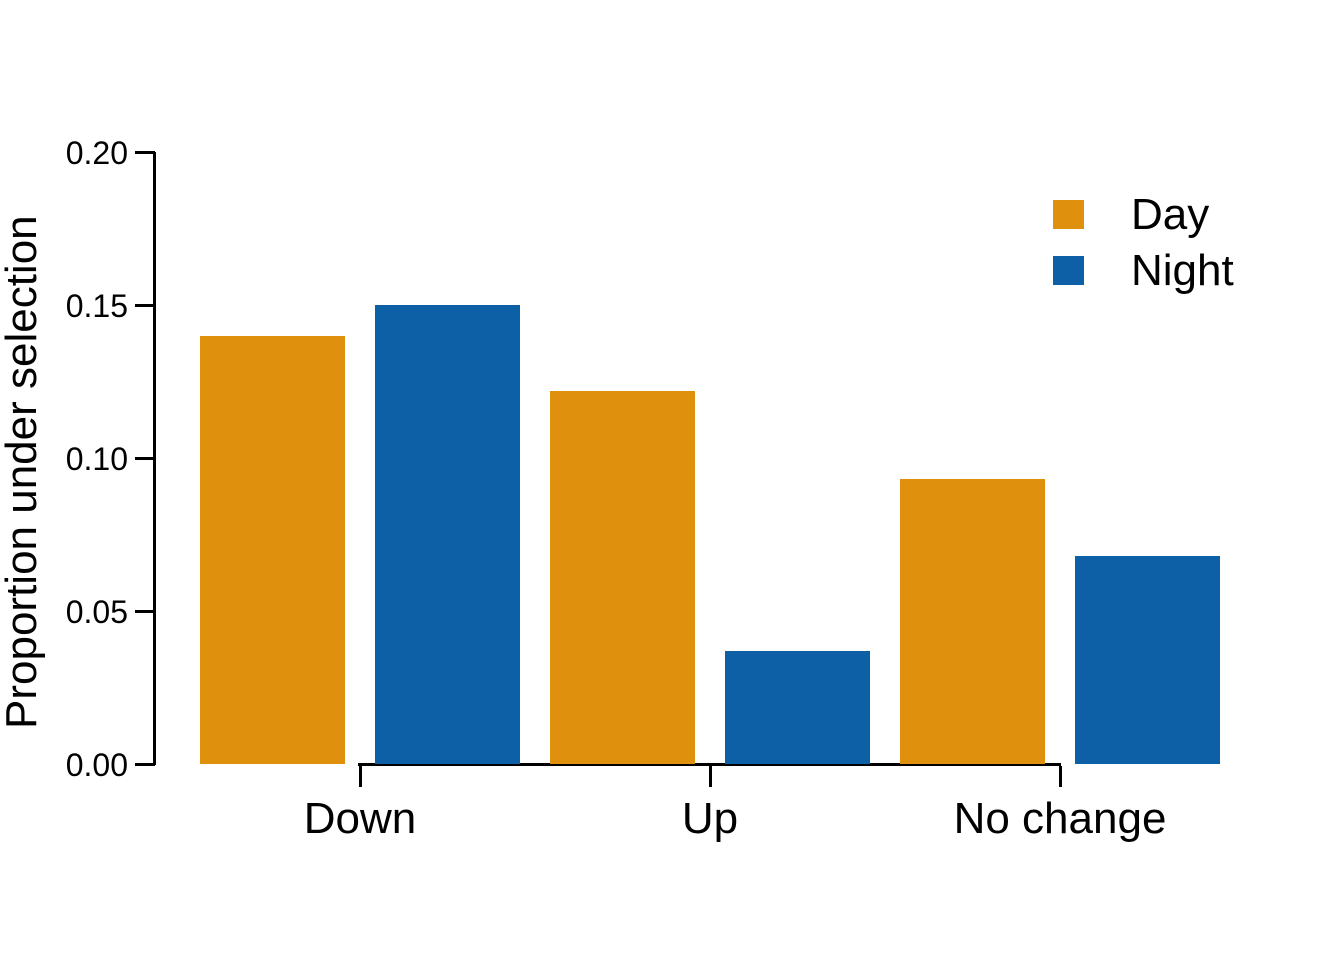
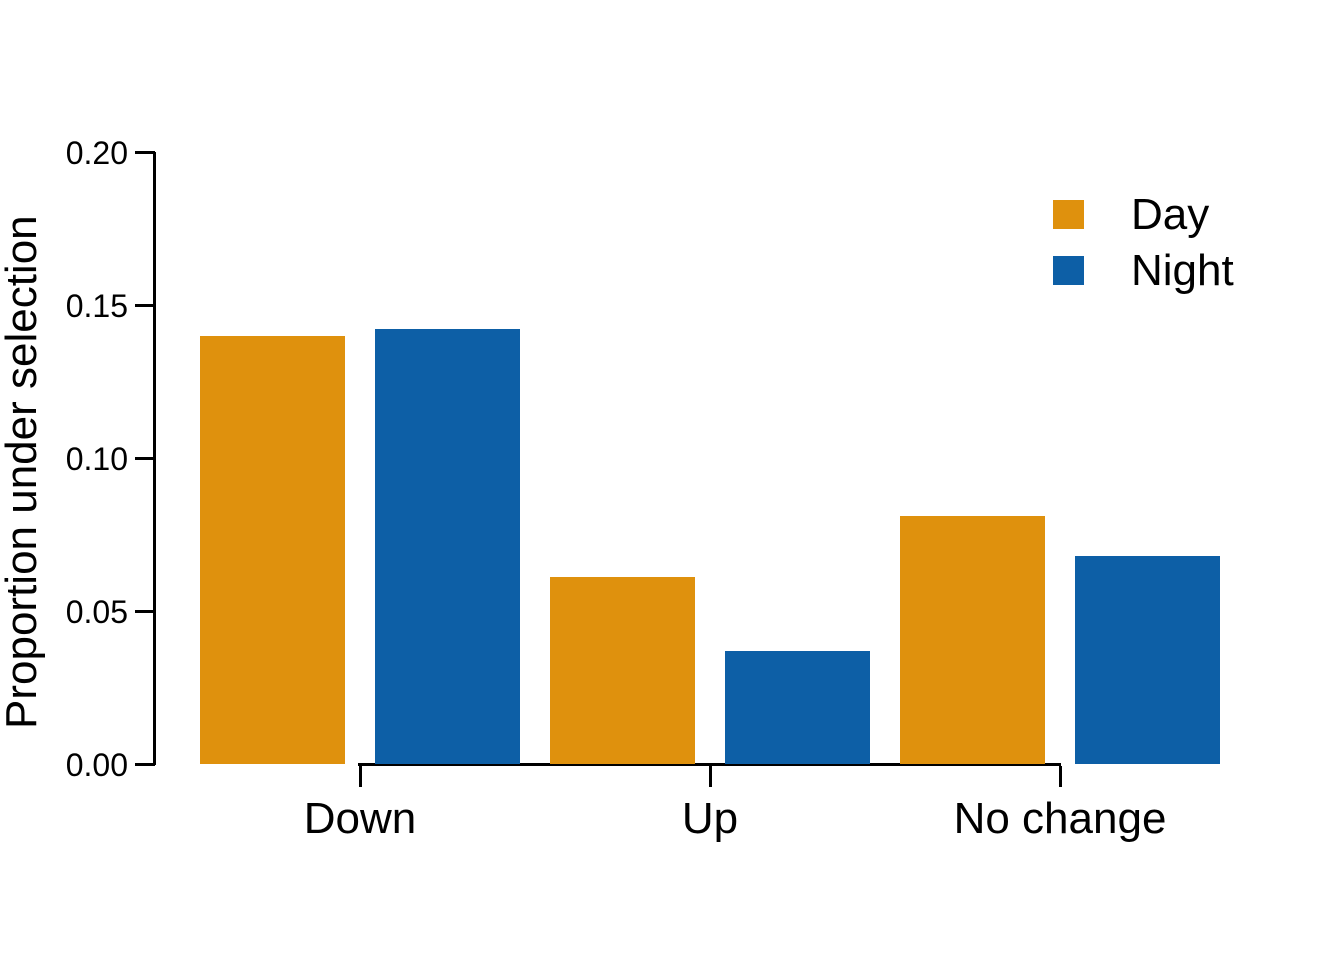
Night/Down: 0.150 -> 0.142
Day/Up: 0.122 -> 0.061
Day/No change: 0.093 -> 0.081
